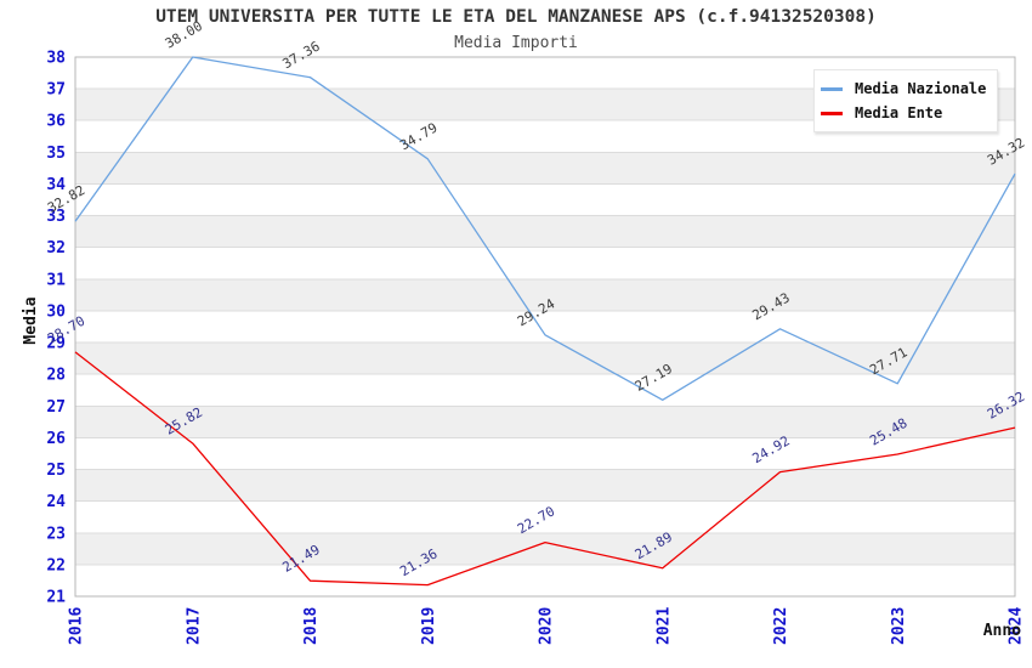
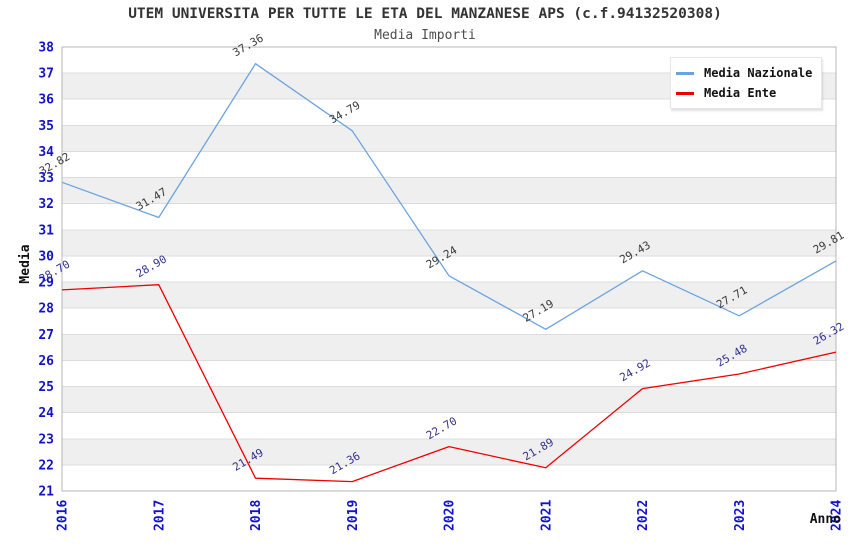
Media Nazionale/2017: 38.00 -> 31.47
Media Ente/2017: 25.82 -> 28.90
Media Nazionale/2024: 34.32 -> 29.81
